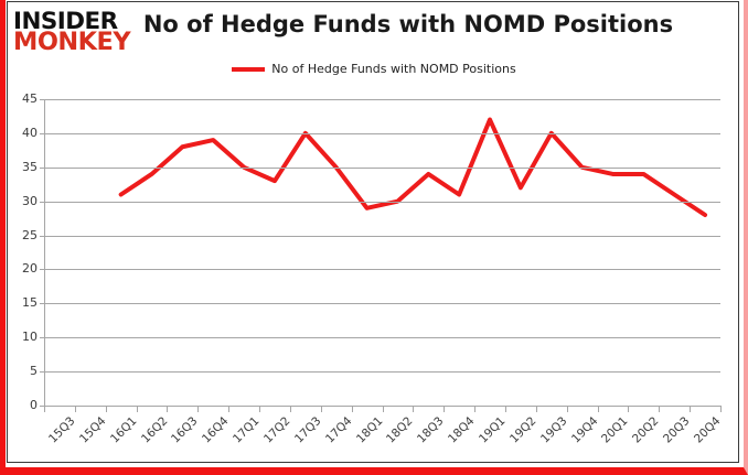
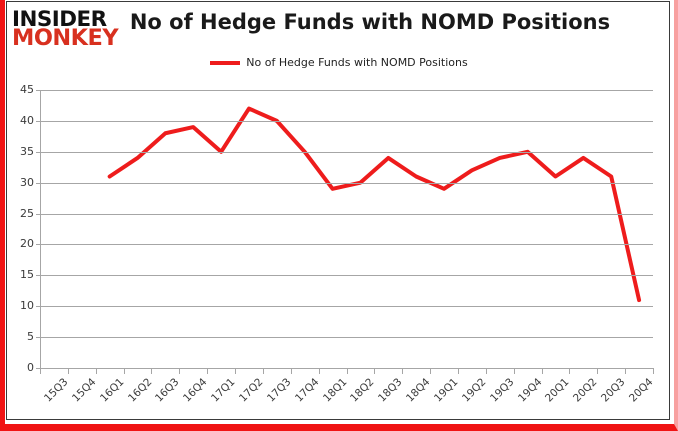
17Q2: 33 -> 42
19Q1: 42 -> 29
19Q3: 40 -> 34
20Q1: 34 -> 31
20Q4: 28 -> 11
